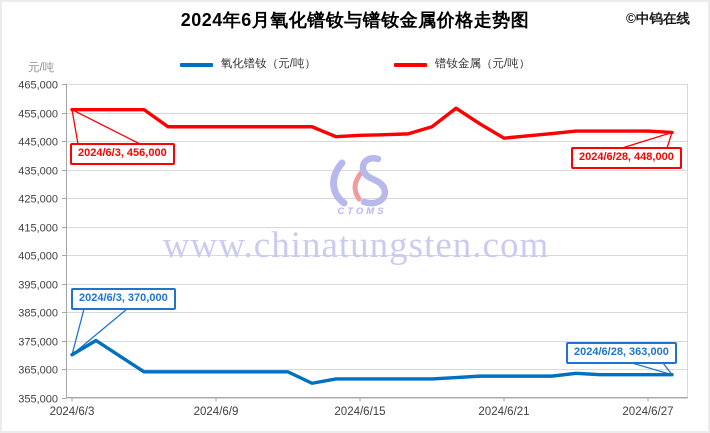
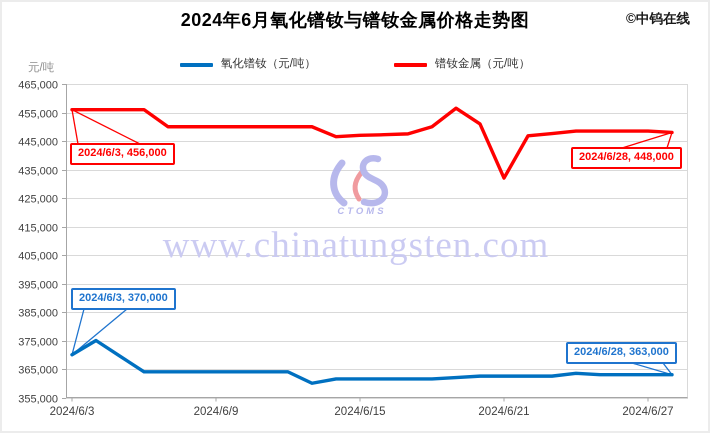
镨钕金属（元/吨）/2024/6/21: 446000 -> 432000
